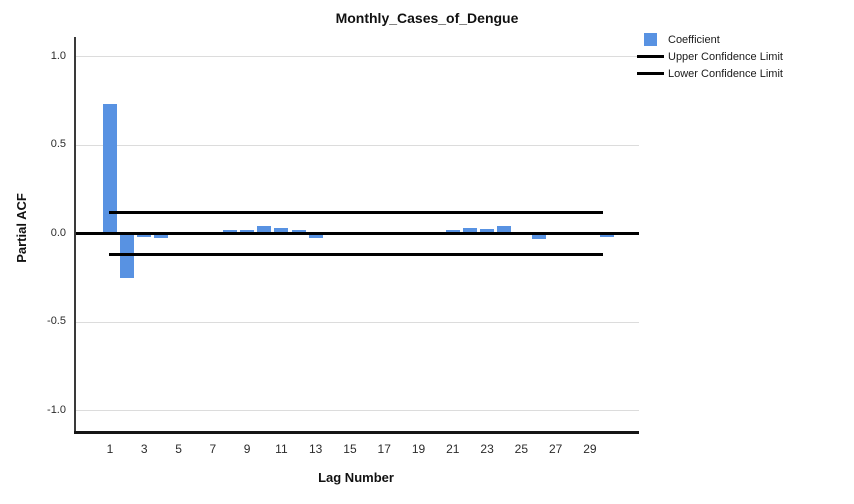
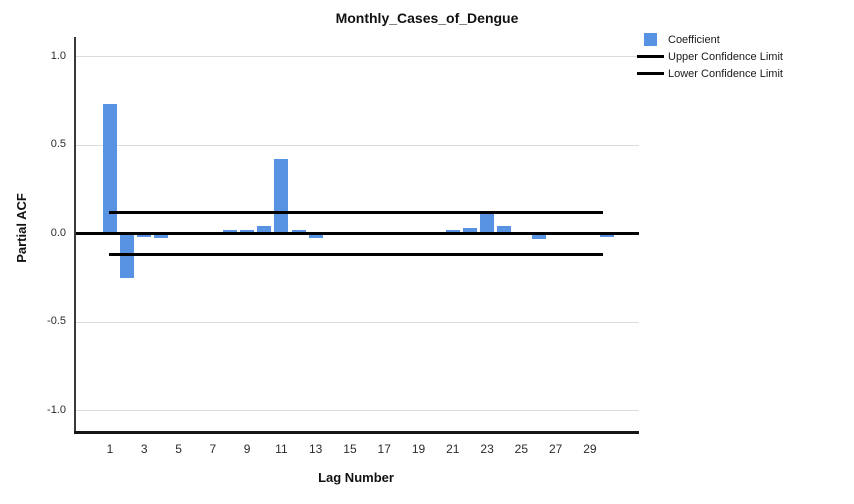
11: 0.03 -> 0.42
23: 0.03 -> 0.12
